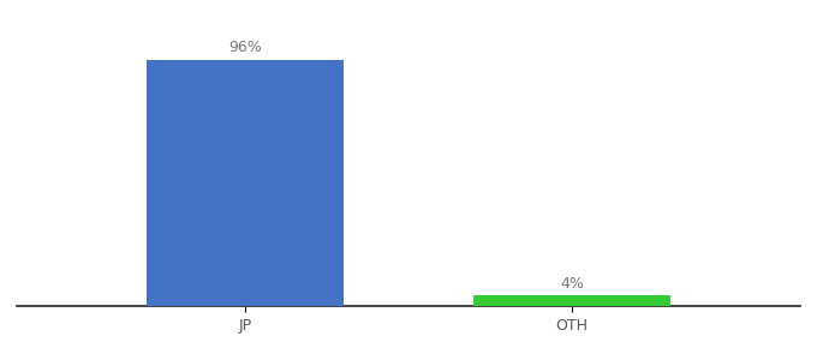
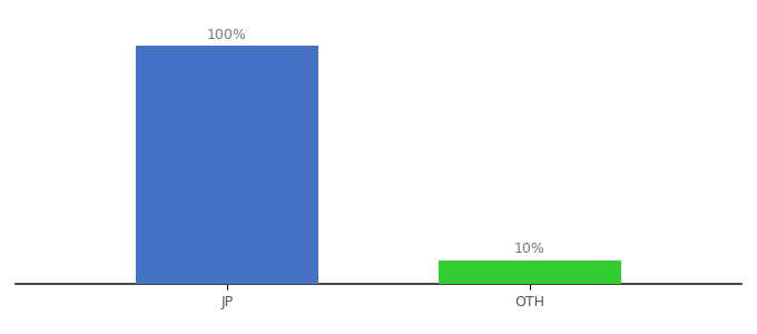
JP: 96% -> 100%
OTH: 4% -> 10%
